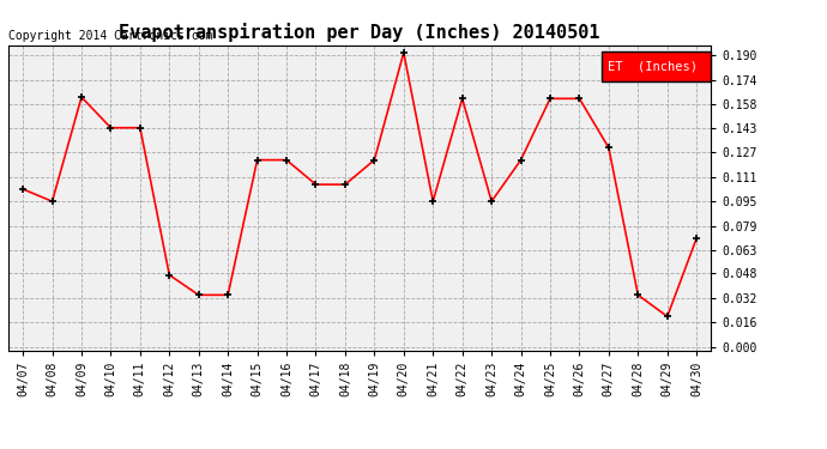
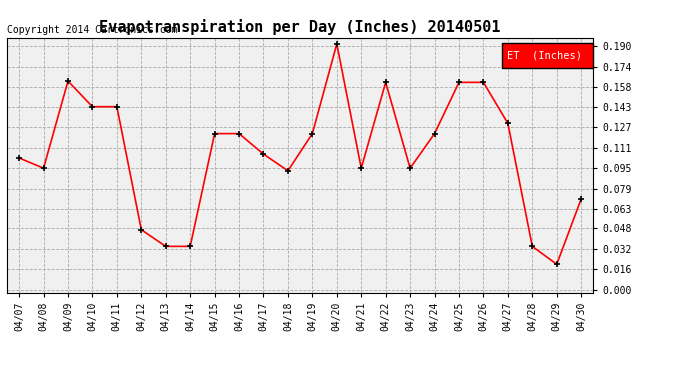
04/18: 0.106 -> 0.093
